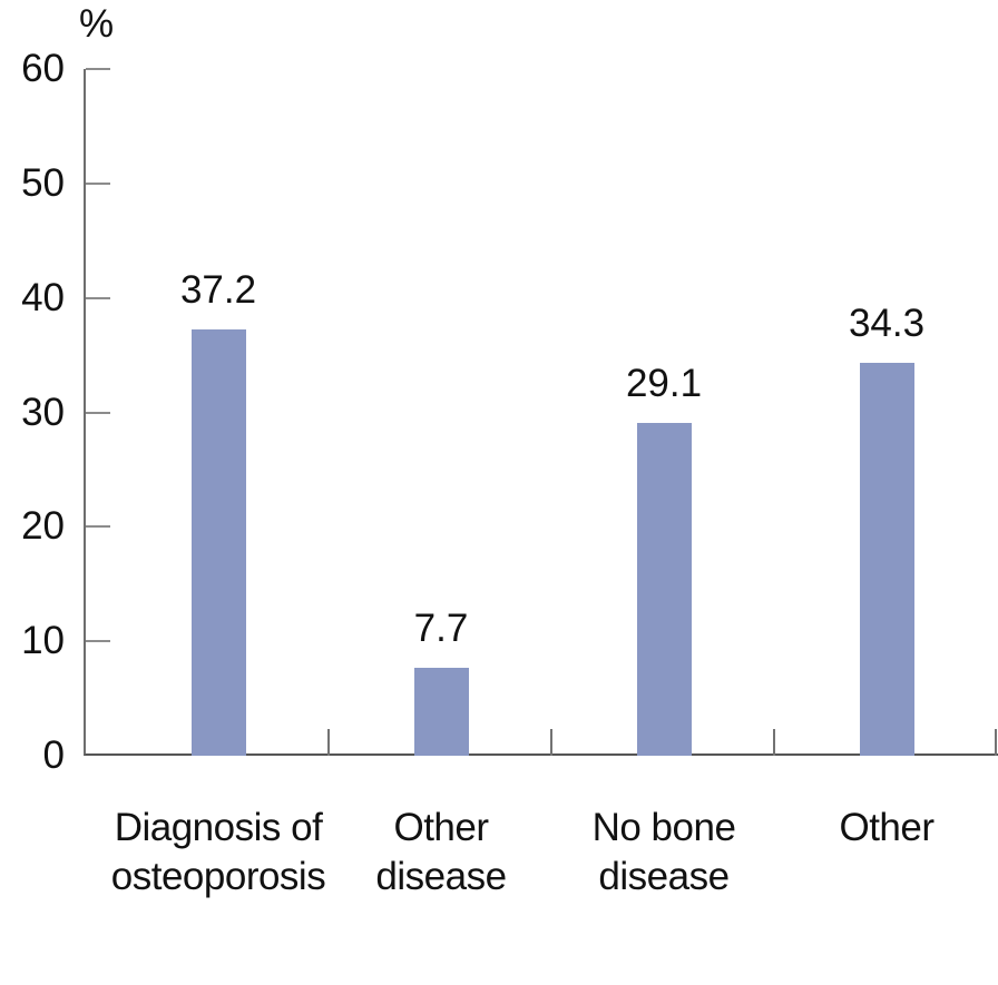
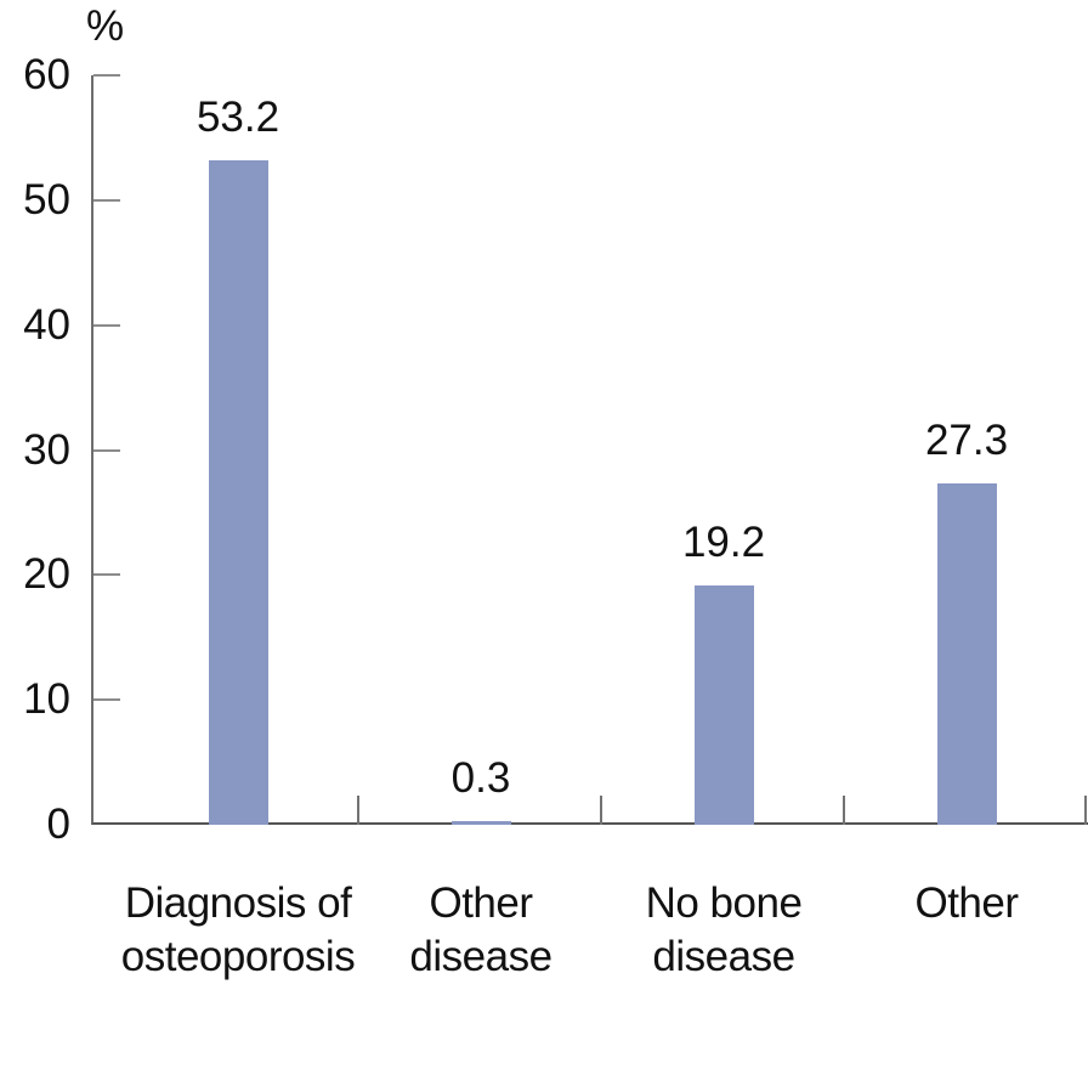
Diagnosis of osteoporosis: 37.2 -> 53.2
Other disease: 7.7 -> 0.3
No bone disease: 29.1 -> 19.2
Other: 34.3 -> 27.3
